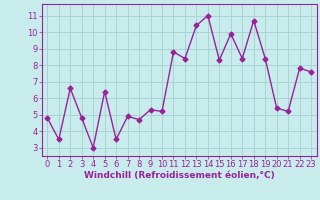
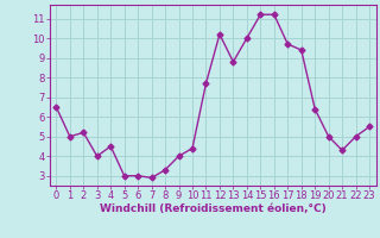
0: 4.8 -> 6.5
1: 3.5 -> 5.0
2: 6.6 -> 5.2
3: 4.8 -> 4.0
4: 3.0 -> 4.5
5: 6.4 -> 3.0
6: 3.5 -> 3.0
7: 4.9 -> 2.9
8: 4.7 -> 3.3
9: 5.3 -> 4.0
10: 5.2 -> 4.4
11: 8.8 -> 7.7
12: 8.4 -> 10.2
13: 10.4 -> 8.8
14: 11.0 -> 10.0
15: 8.3 -> 11.2
16: 9.9 -> 11.2
17: 8.4 -> 9.7
18: 10.7 -> 9.4
19: 8.4 -> 6.4
20: 5.4 -> 5.0
21: 5.2 -> 4.3
22: 7.8 -> 5.0
23: 7.6 -> 5.5
